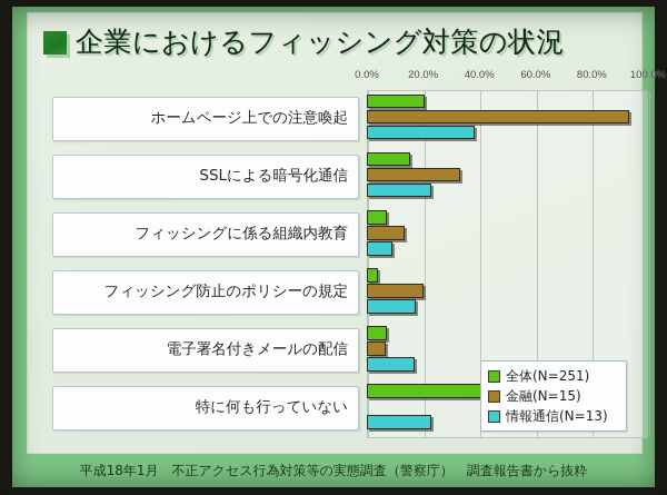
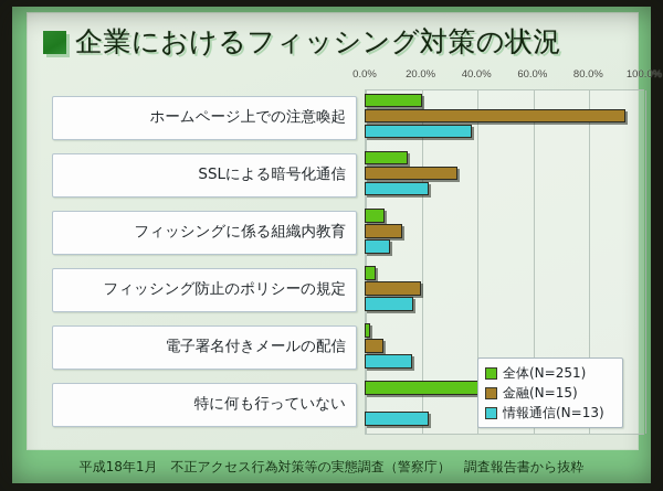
全体(N=251)/電子署名付きメールの配信: 7% -> 2%
